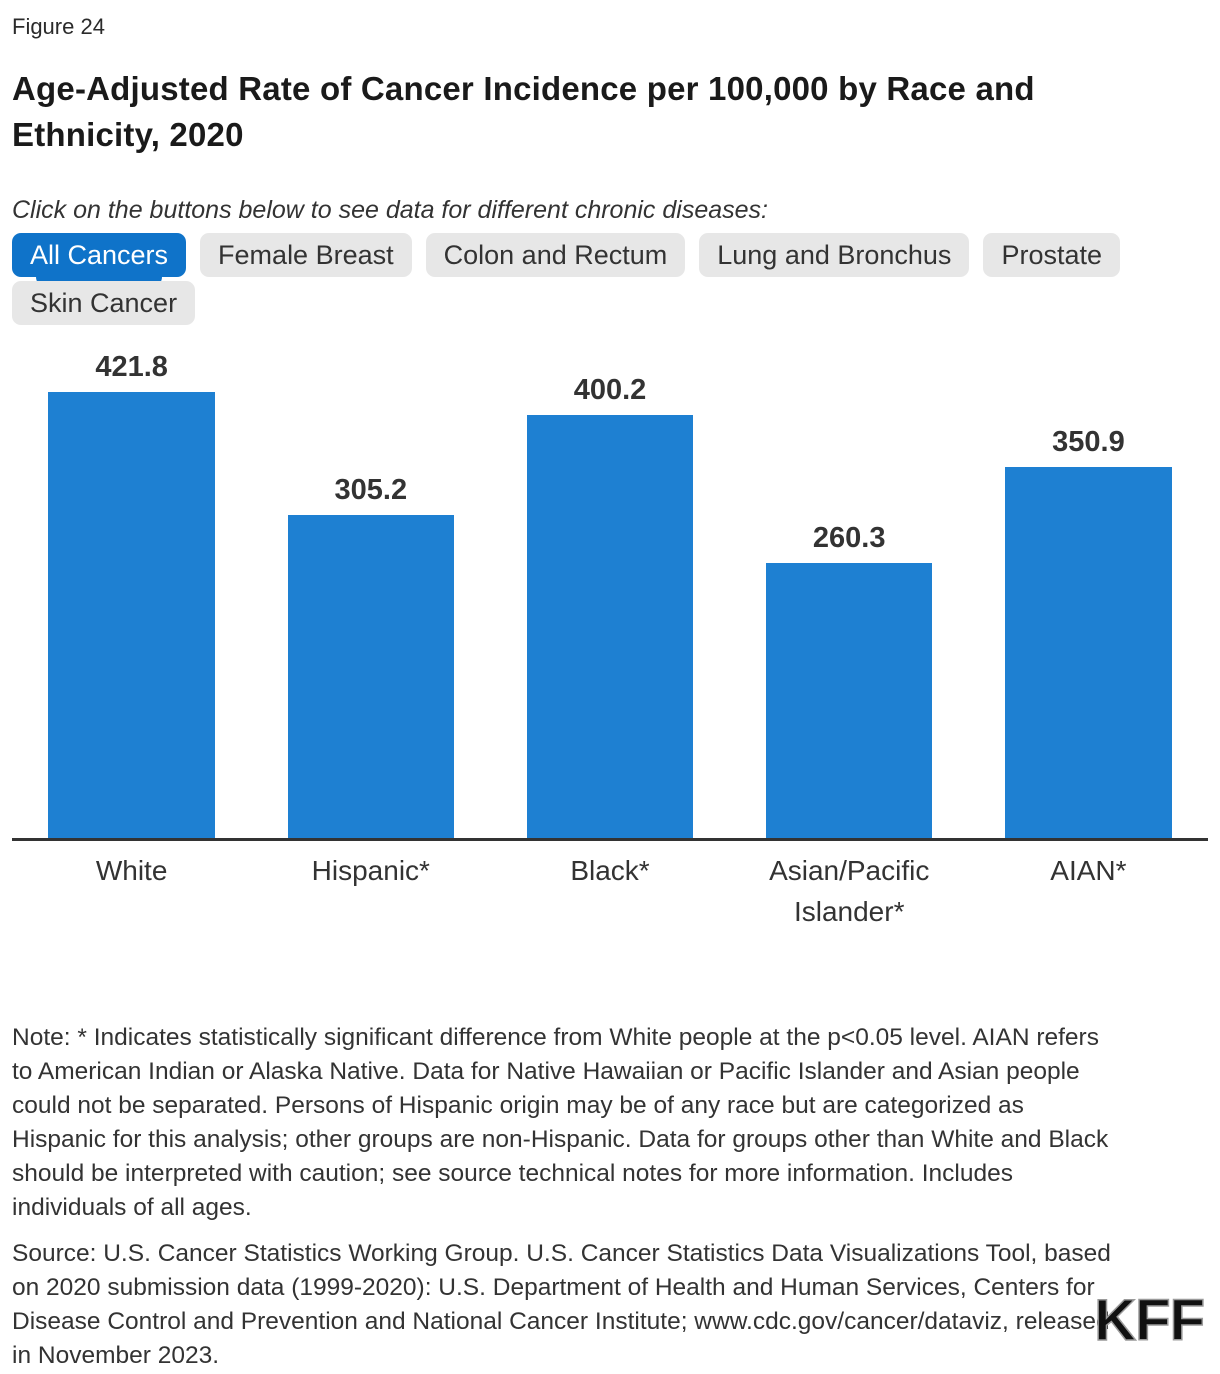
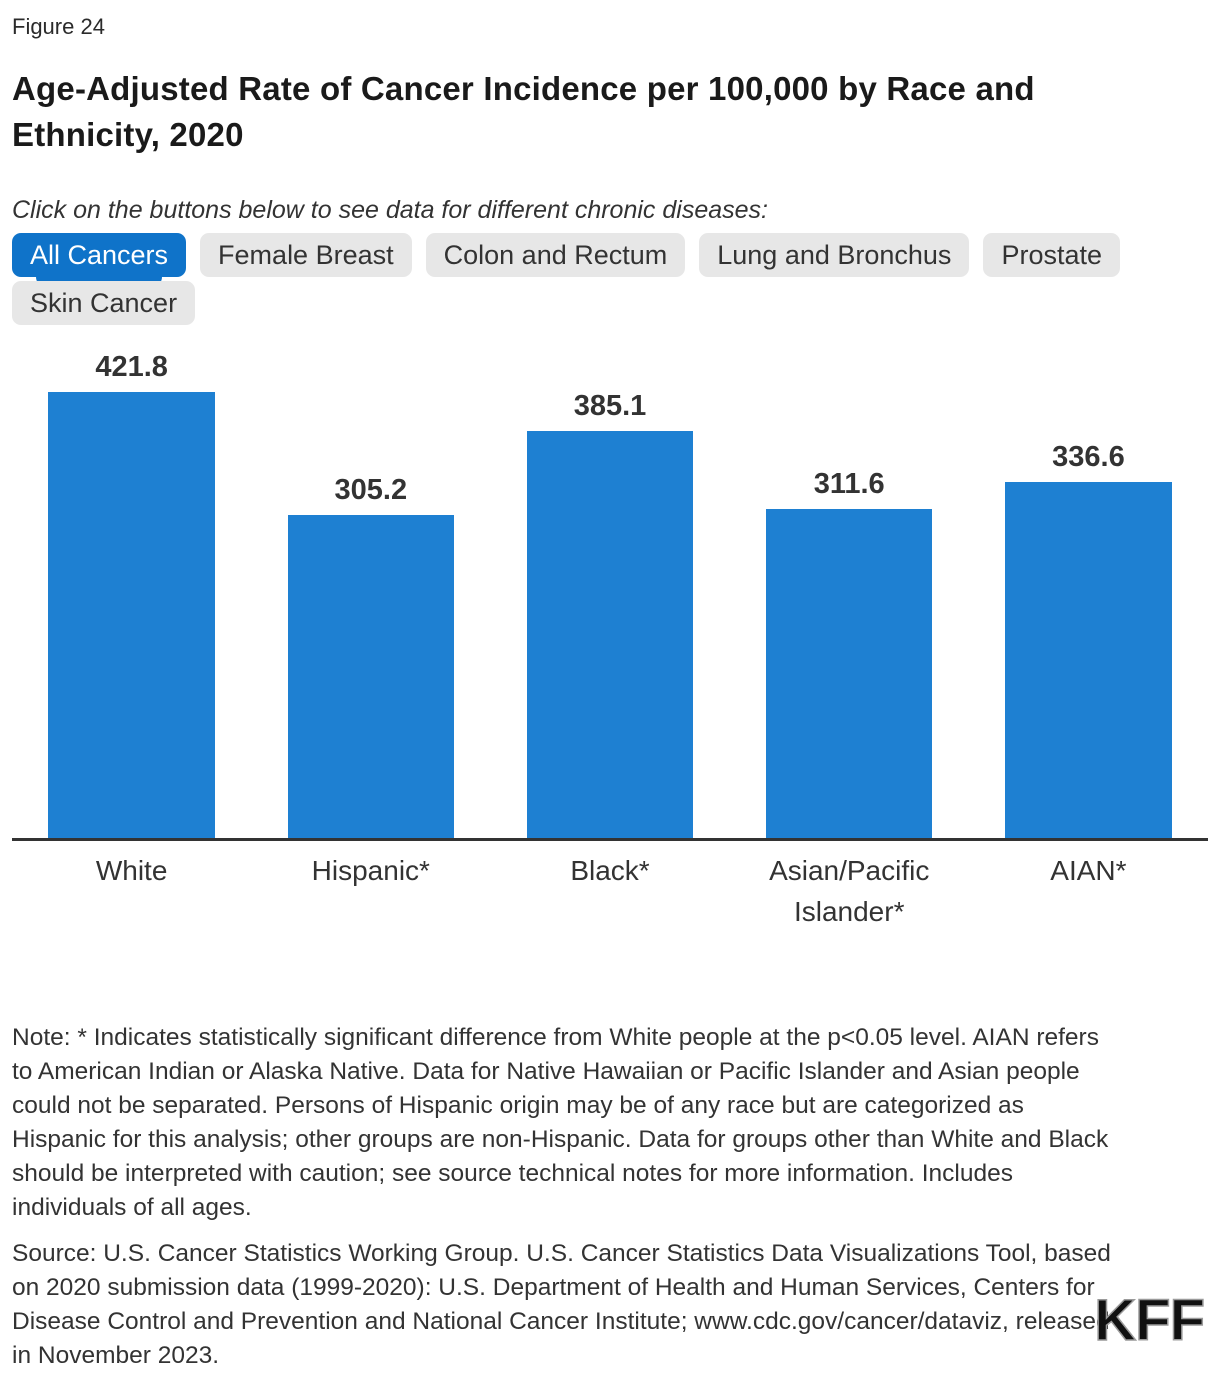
Black*: 400.2 -> 385.1
Asian/Pacific Islander*: 260.3 -> 311.6
AIAN*: 350.9 -> 336.6
